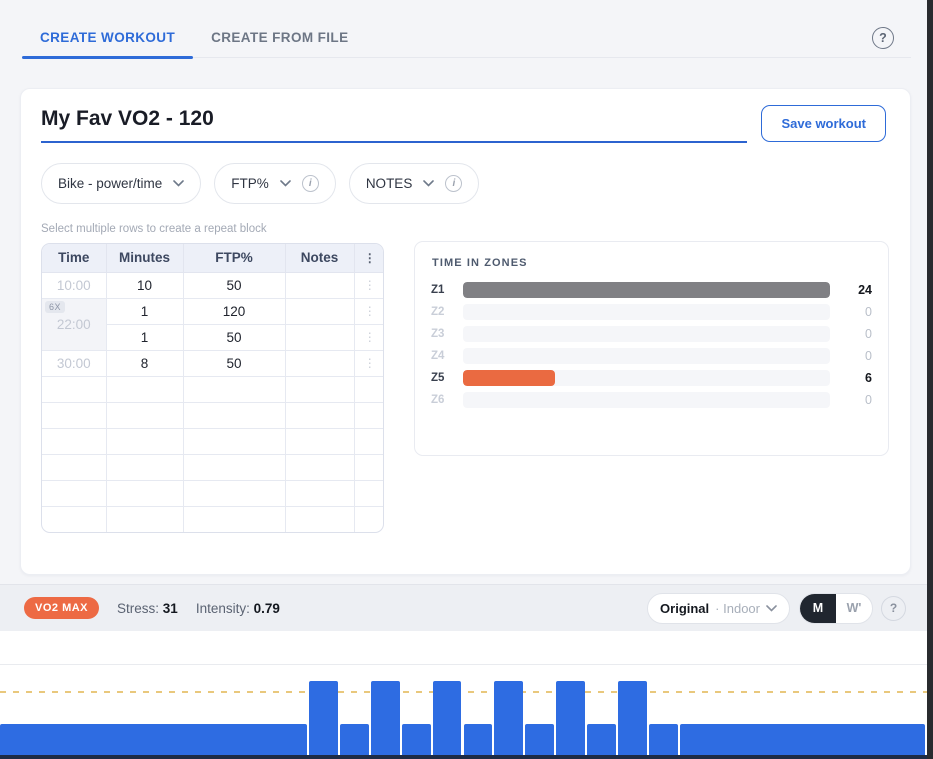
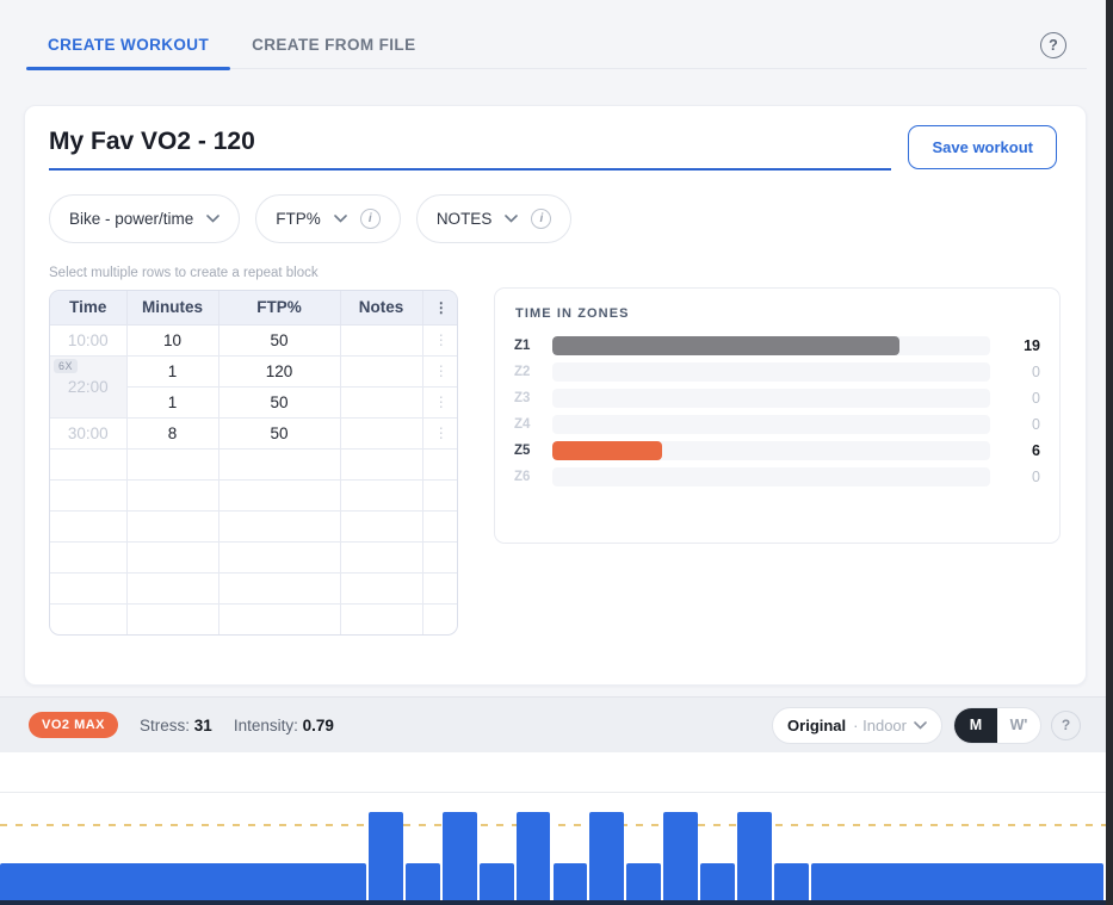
TIME IN ZONES/Z1: 24 -> 19
